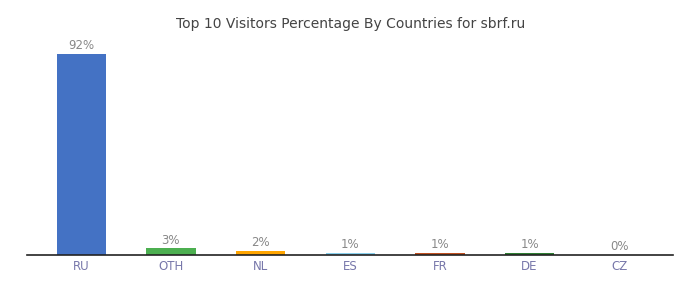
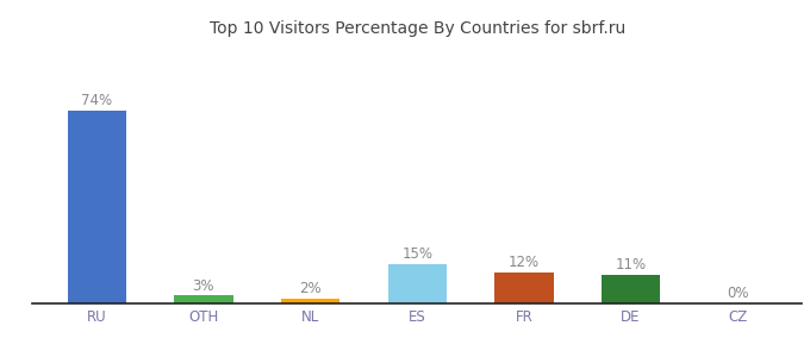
RU: 92% -> 74%
ES: 1% -> 15%
FR: 1% -> 12%
DE: 1% -> 11%
